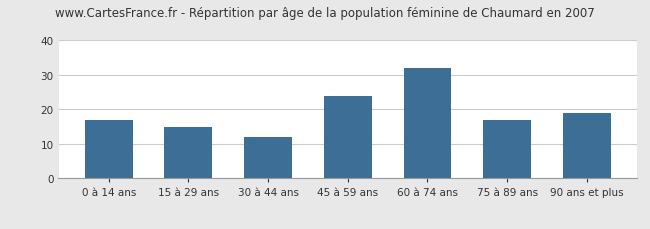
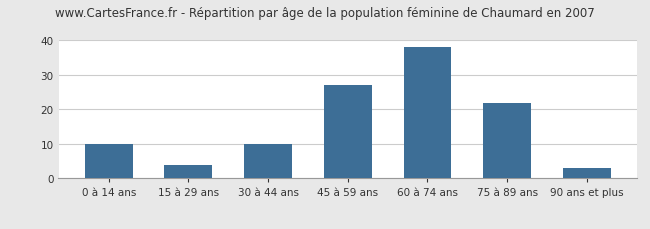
0 à 14 ans: 17 -> 10
15 à 29 ans: 15 -> 4
30 à 44 ans: 12 -> 10
45 à 59 ans: 24 -> 27
60 à 74 ans: 32 -> 38
75 à 89 ans: 17 -> 22
90 ans et plus: 19 -> 3
